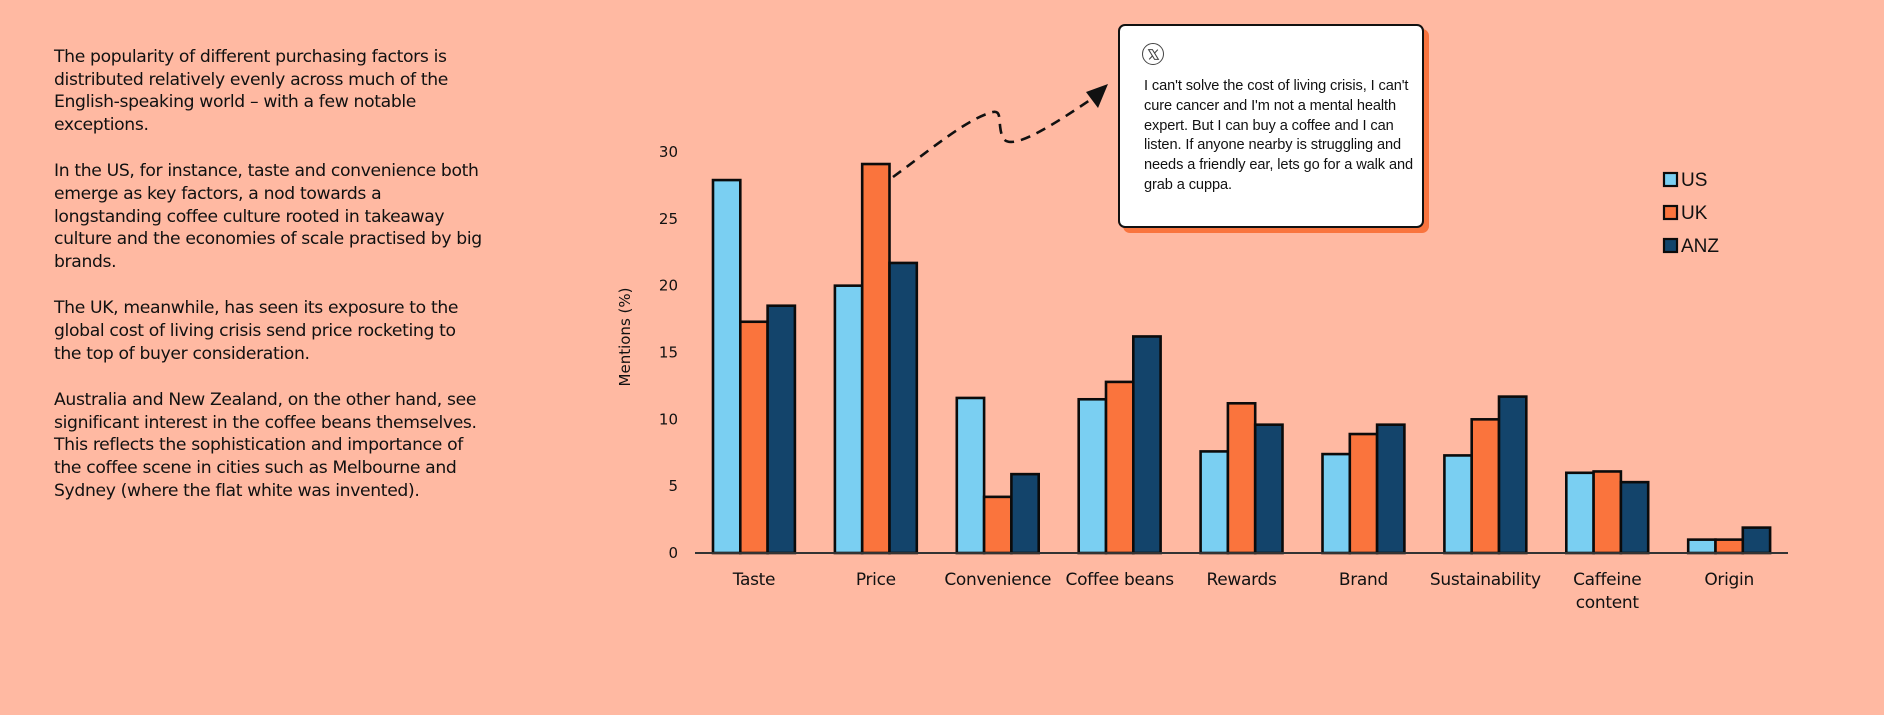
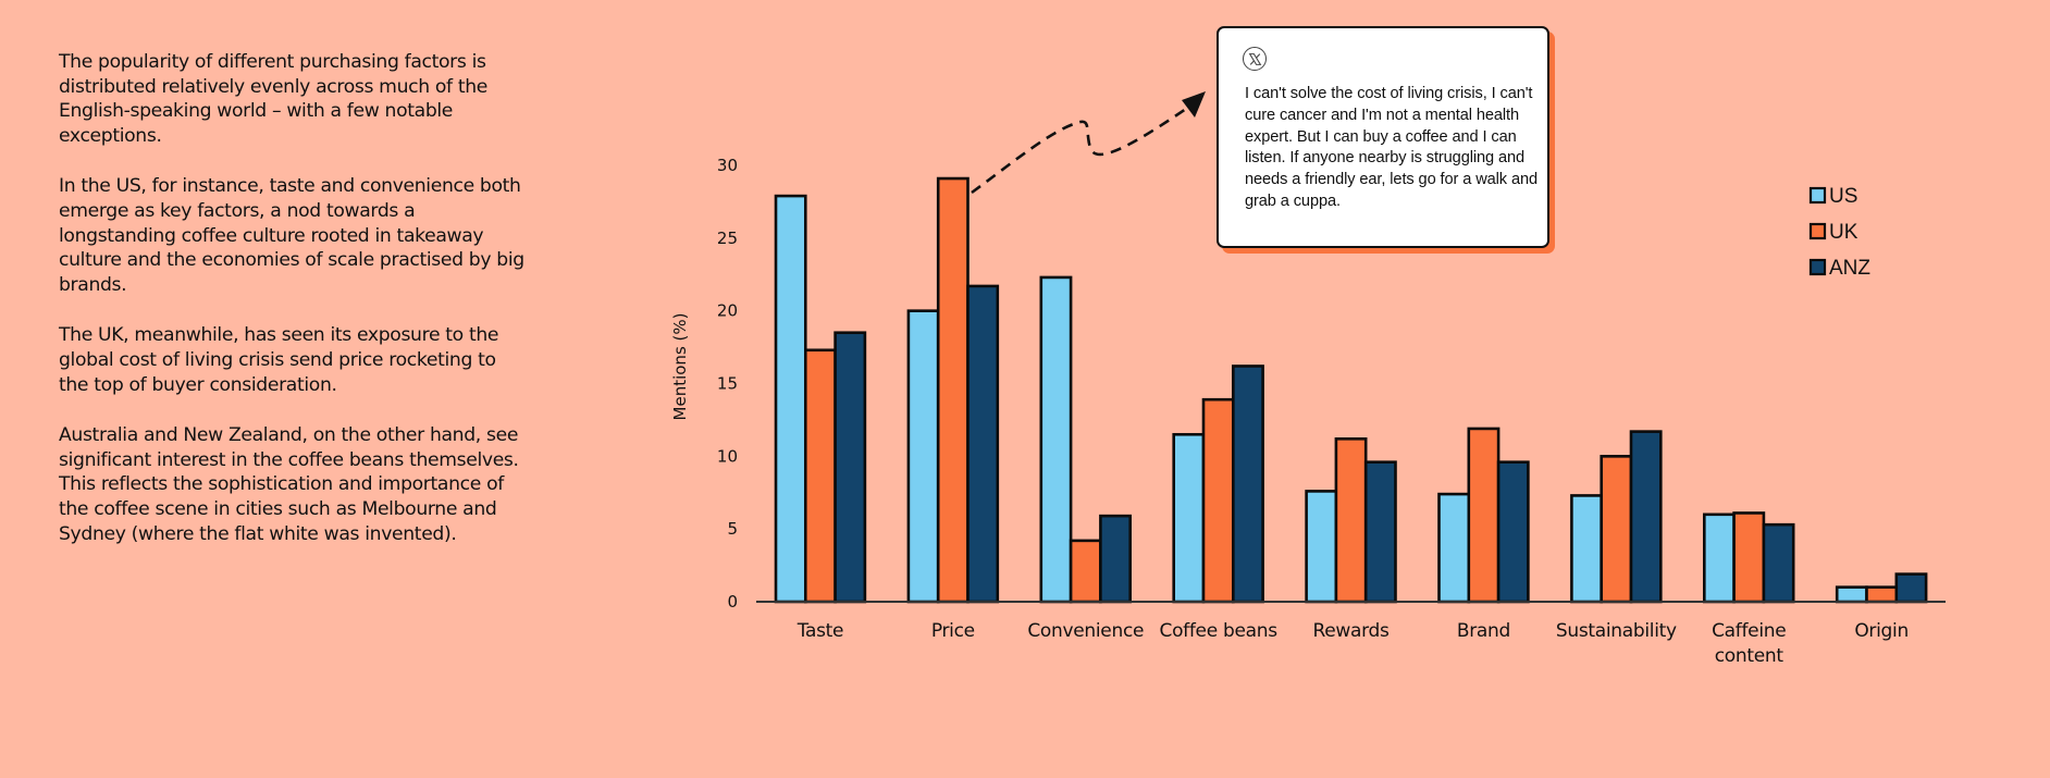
US/Convenience: 11.6 -> 22.3
UK/Coffee beans: 12.8 -> 13.9
UK/Brand: 8.9 -> 11.9
